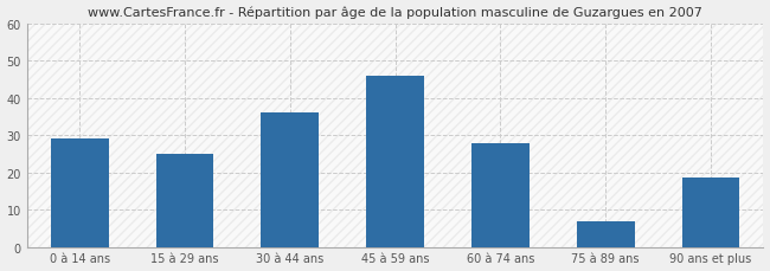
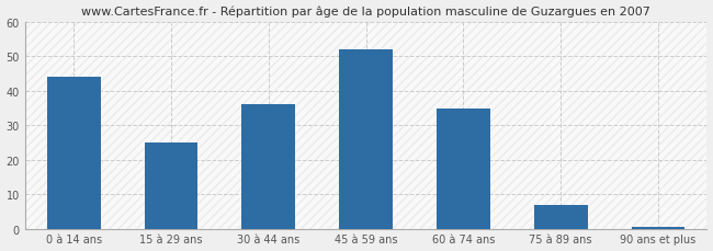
0 à 14 ans: 29.0 -> 44.0
45 à 59 ans: 46.0 -> 52.0
60 à 74 ans: 28.0 -> 35.0
90 ans et plus: 18.5 -> 0.5
